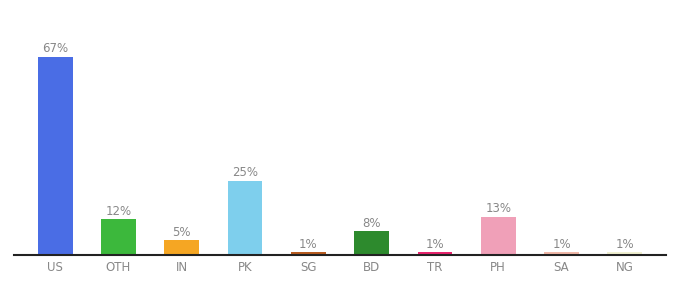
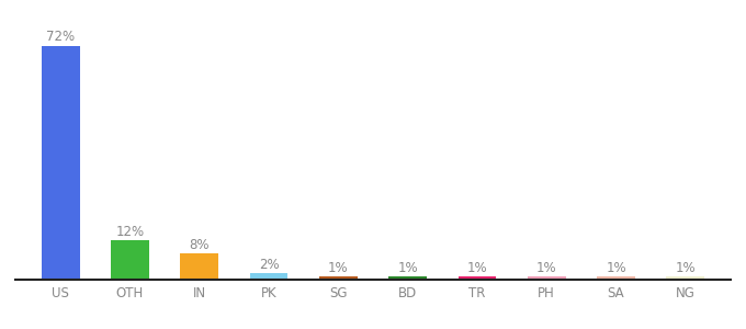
US: 67% -> 72%
IN: 5% -> 8%
PK: 25% -> 2%
BD: 8% -> 1%
PH: 13% -> 1%
